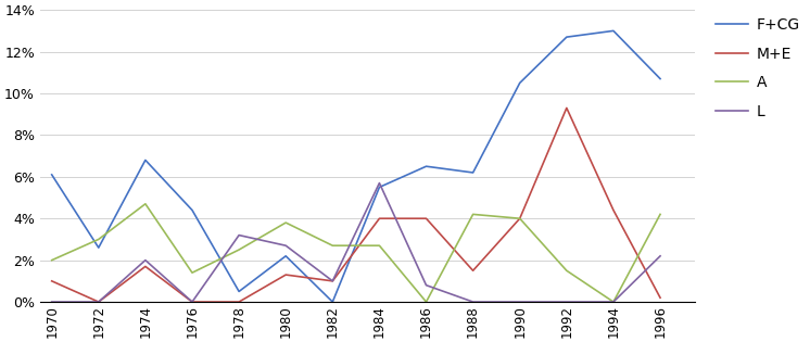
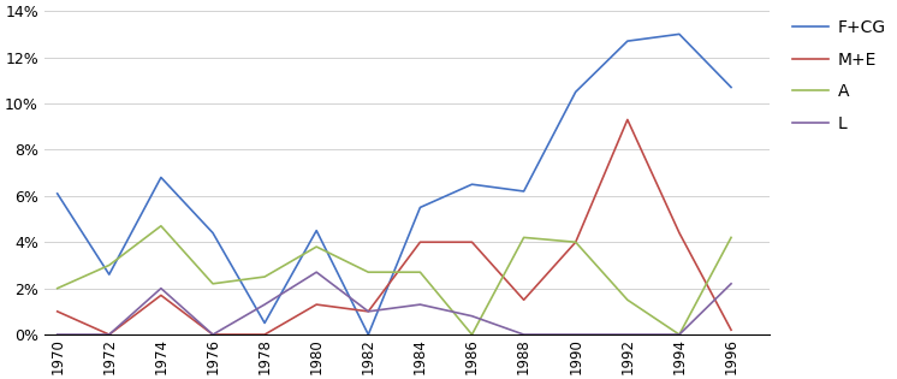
A/1976: 1.4% -> 2.2%
L/1978: 3.2% -> 1.3%
F+CG/1980: 2.2% -> 4.5%
L/1984: 5.7% -> 1.3%
